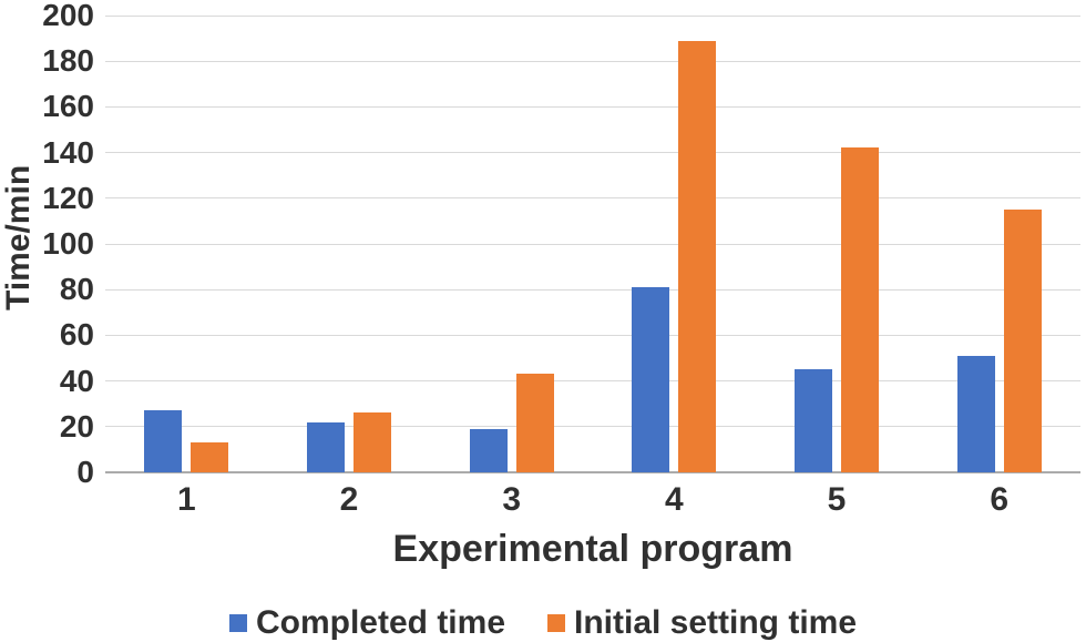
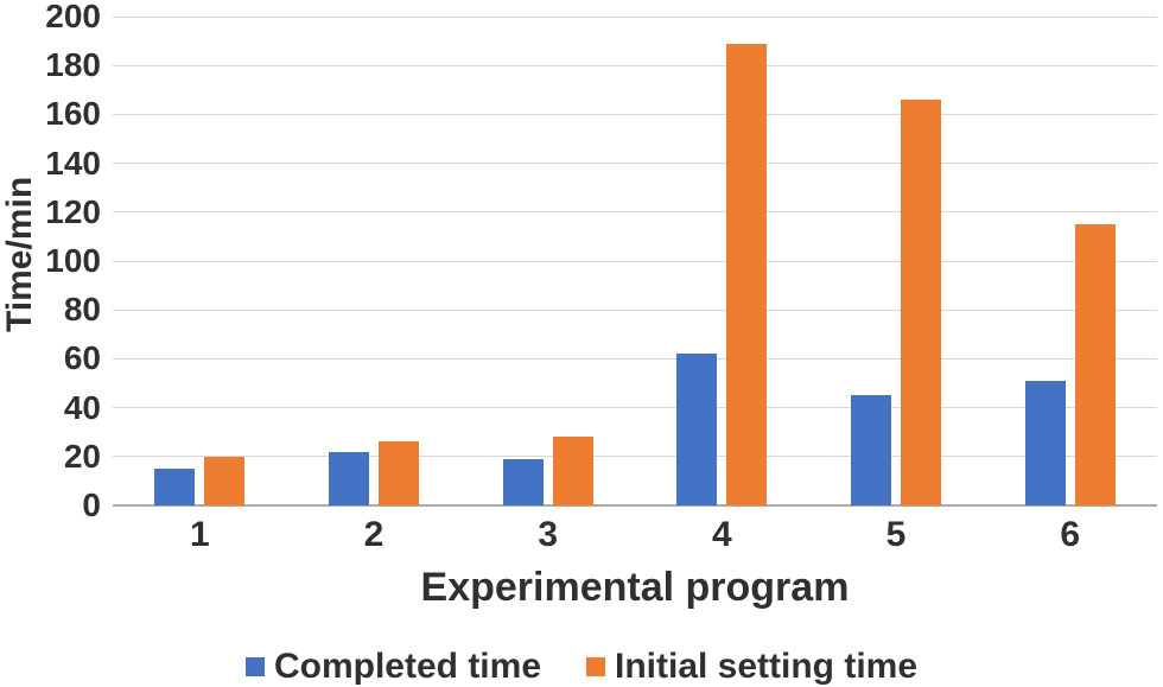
Completed time/1: 27 -> 15
Initial setting time/1: 13 -> 20
Initial setting time/3: 43 -> 28
Completed time/4: 81 -> 62
Initial setting time/5: 142 -> 166
